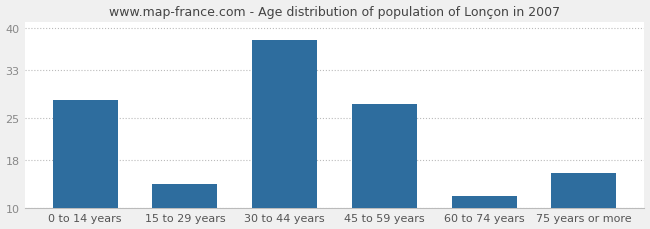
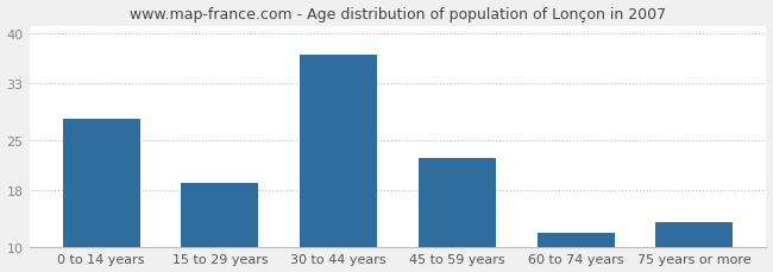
15 to 29 years: 14.0 -> 19.0
30 to 44 years: 38.0 -> 37.0
45 to 59 years: 27.2 -> 22.5
75 years or more: 15.8 -> 13.5
